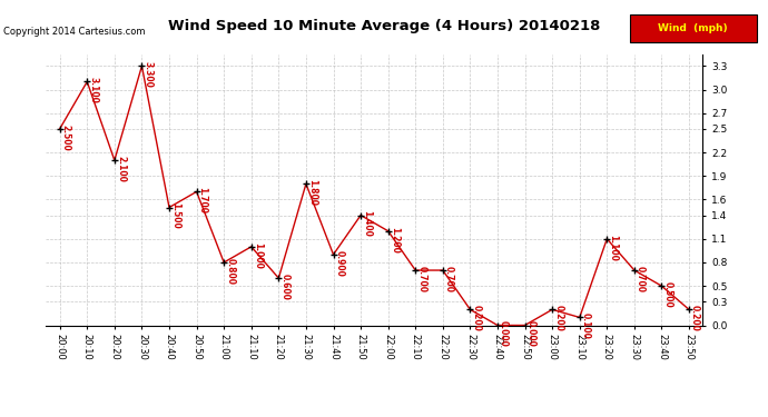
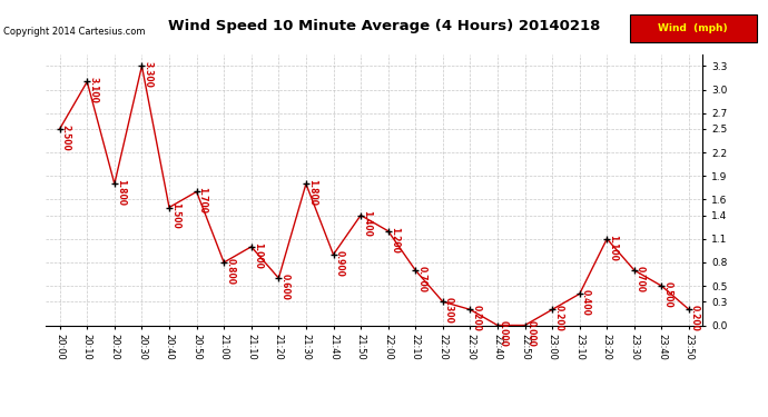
20:20: 2.100 -> 1.800
22:20: 0.700 -> 0.300
23:10: 0.100 -> 0.400
